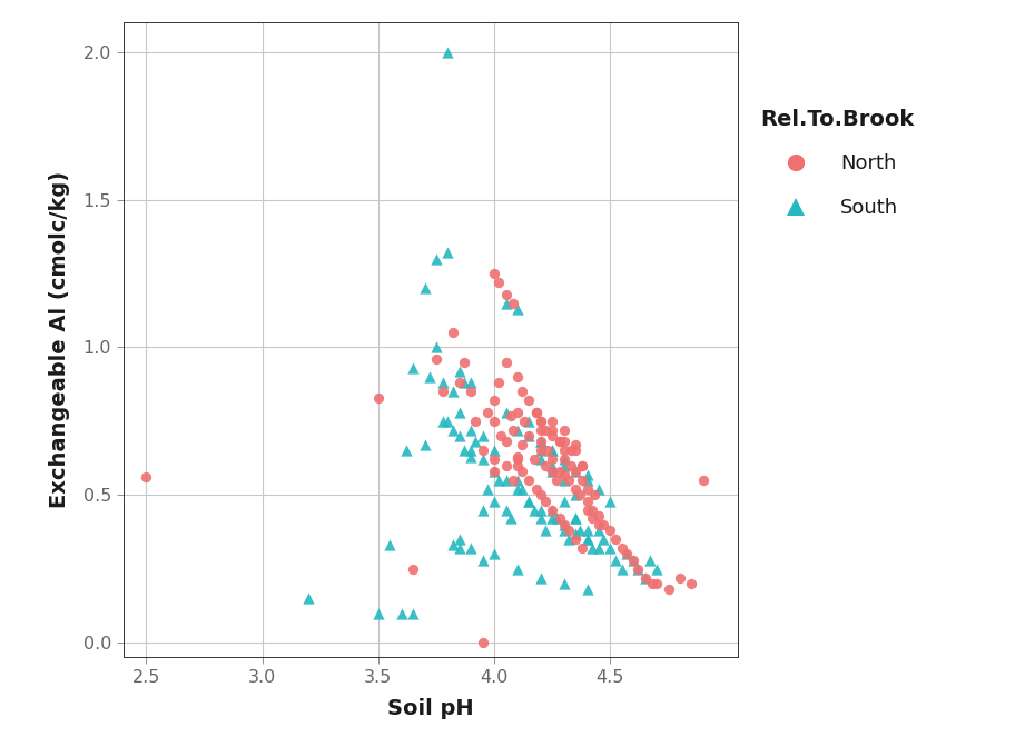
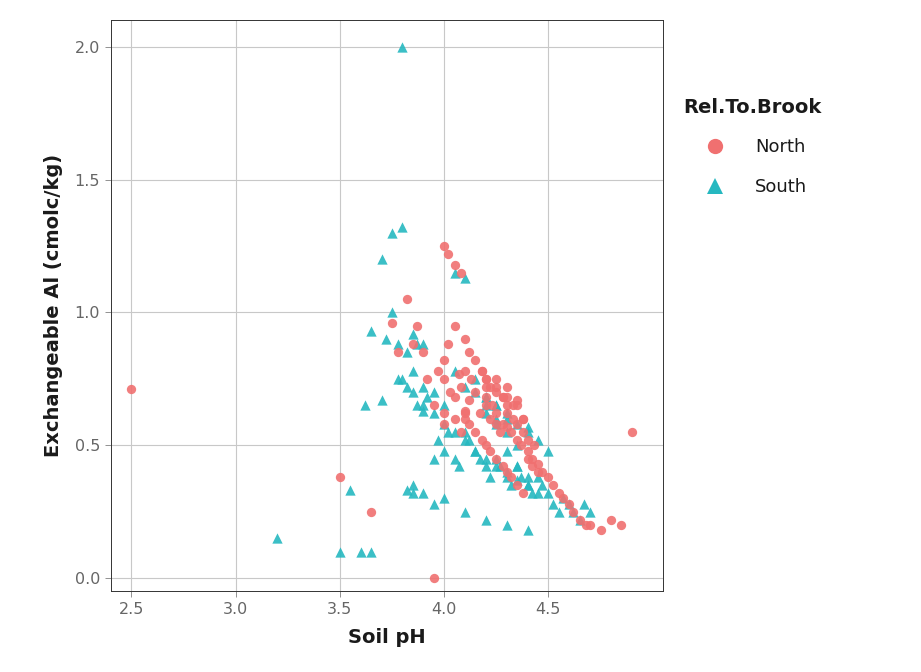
North/2.5: 0.56 -> 0.71
North/3.5: 0.83 -> 0.38
